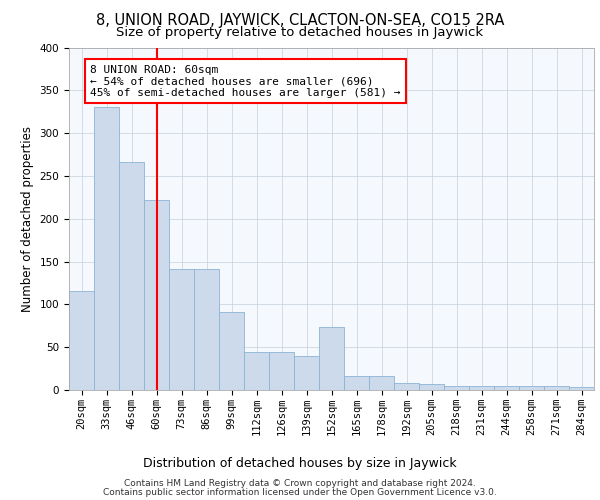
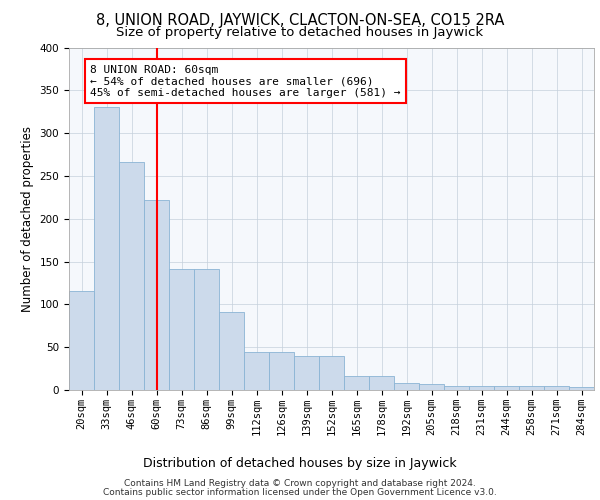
152sqm: 74 -> 40
